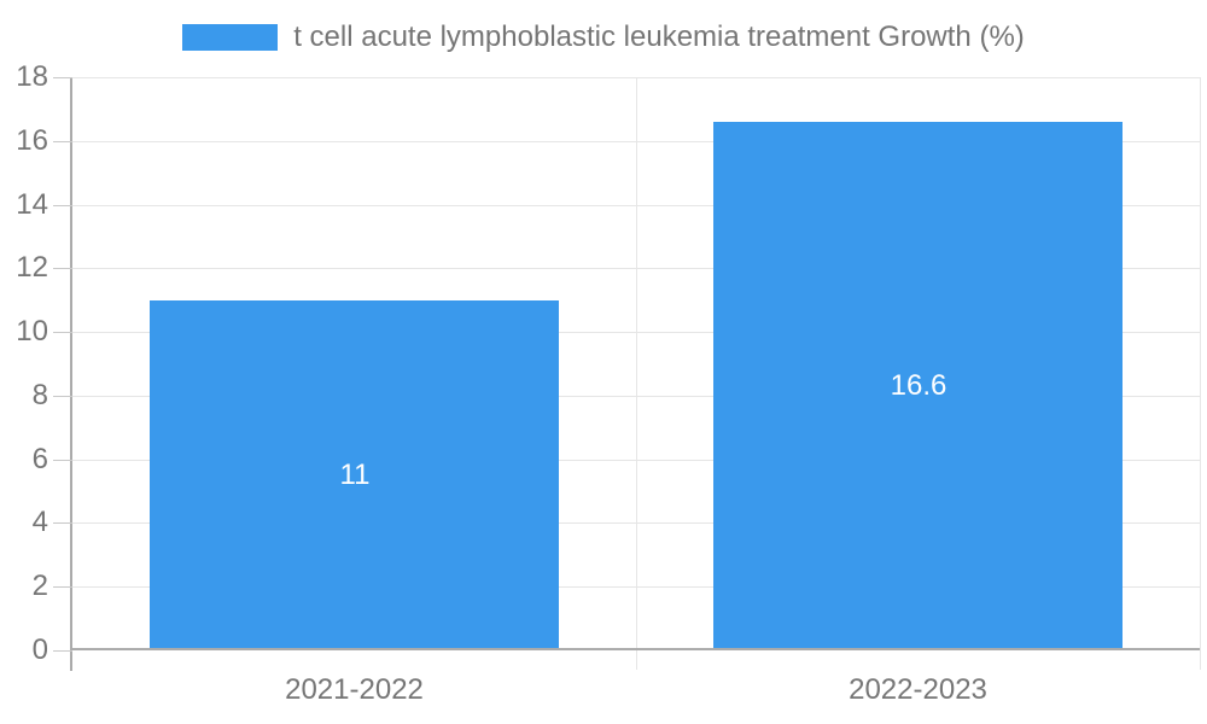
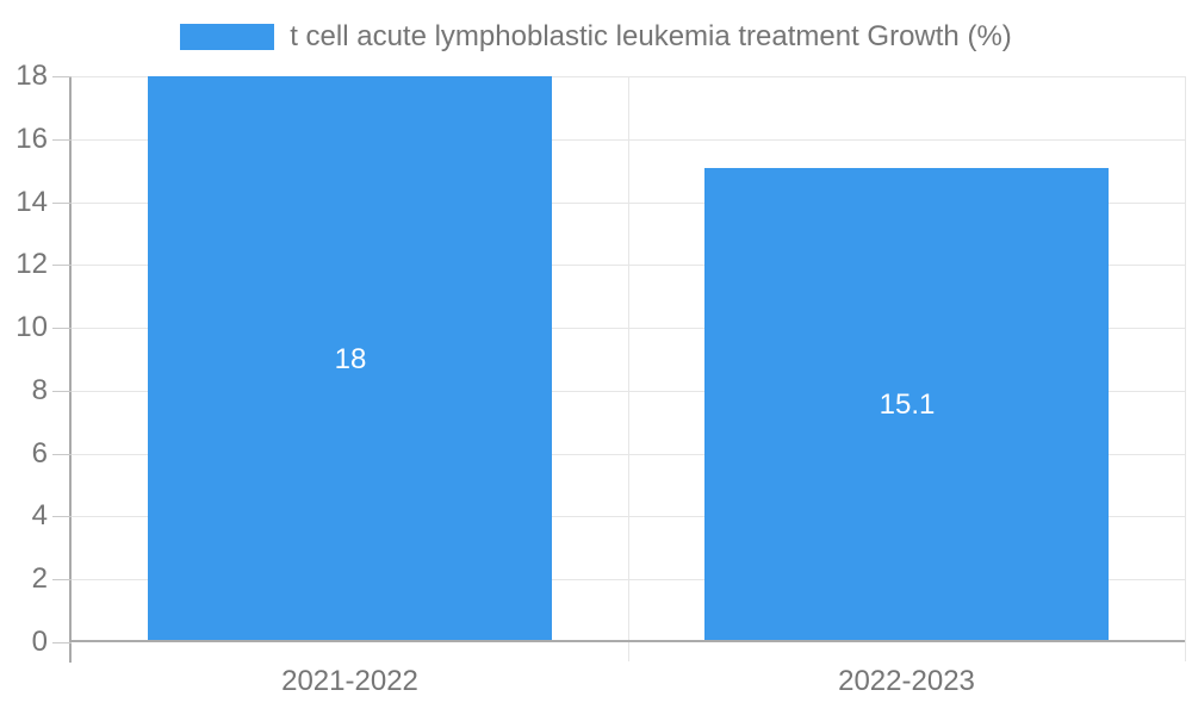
2021-2022: 11 -> 18
2022-2023: 16.6 -> 15.1
